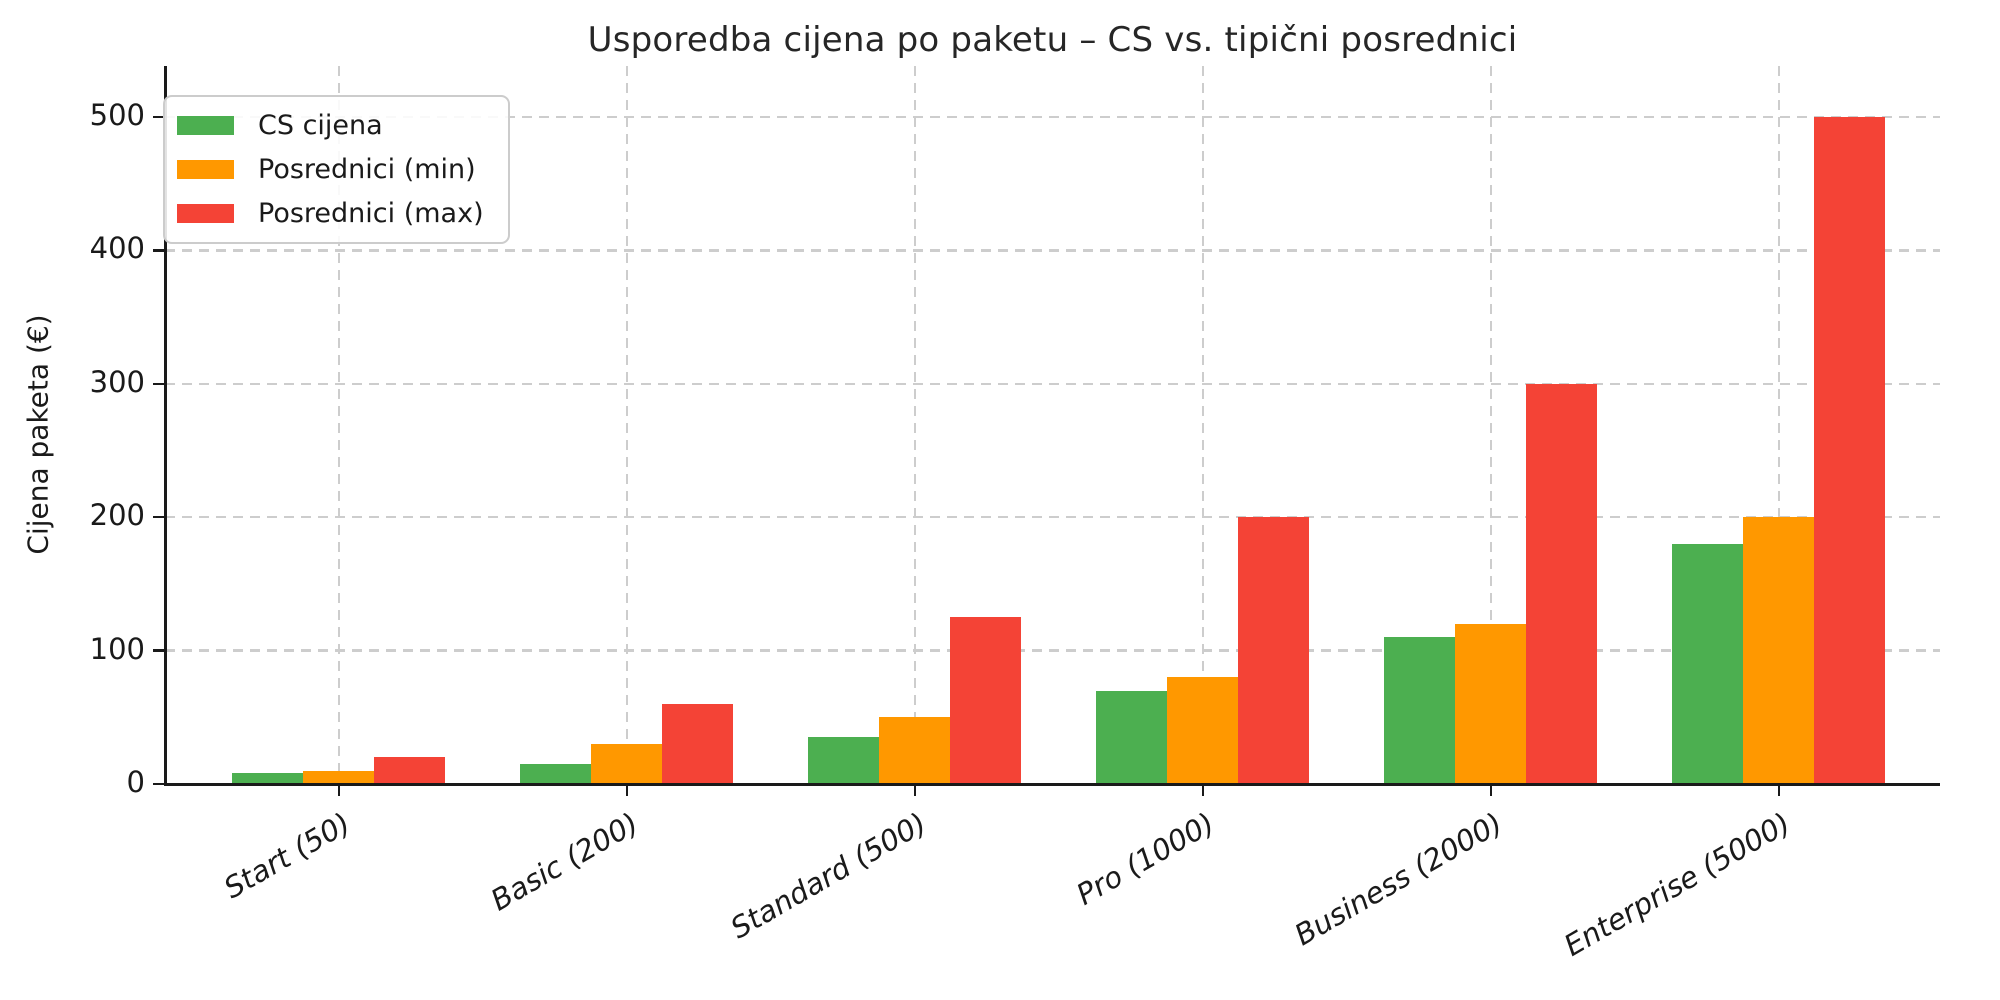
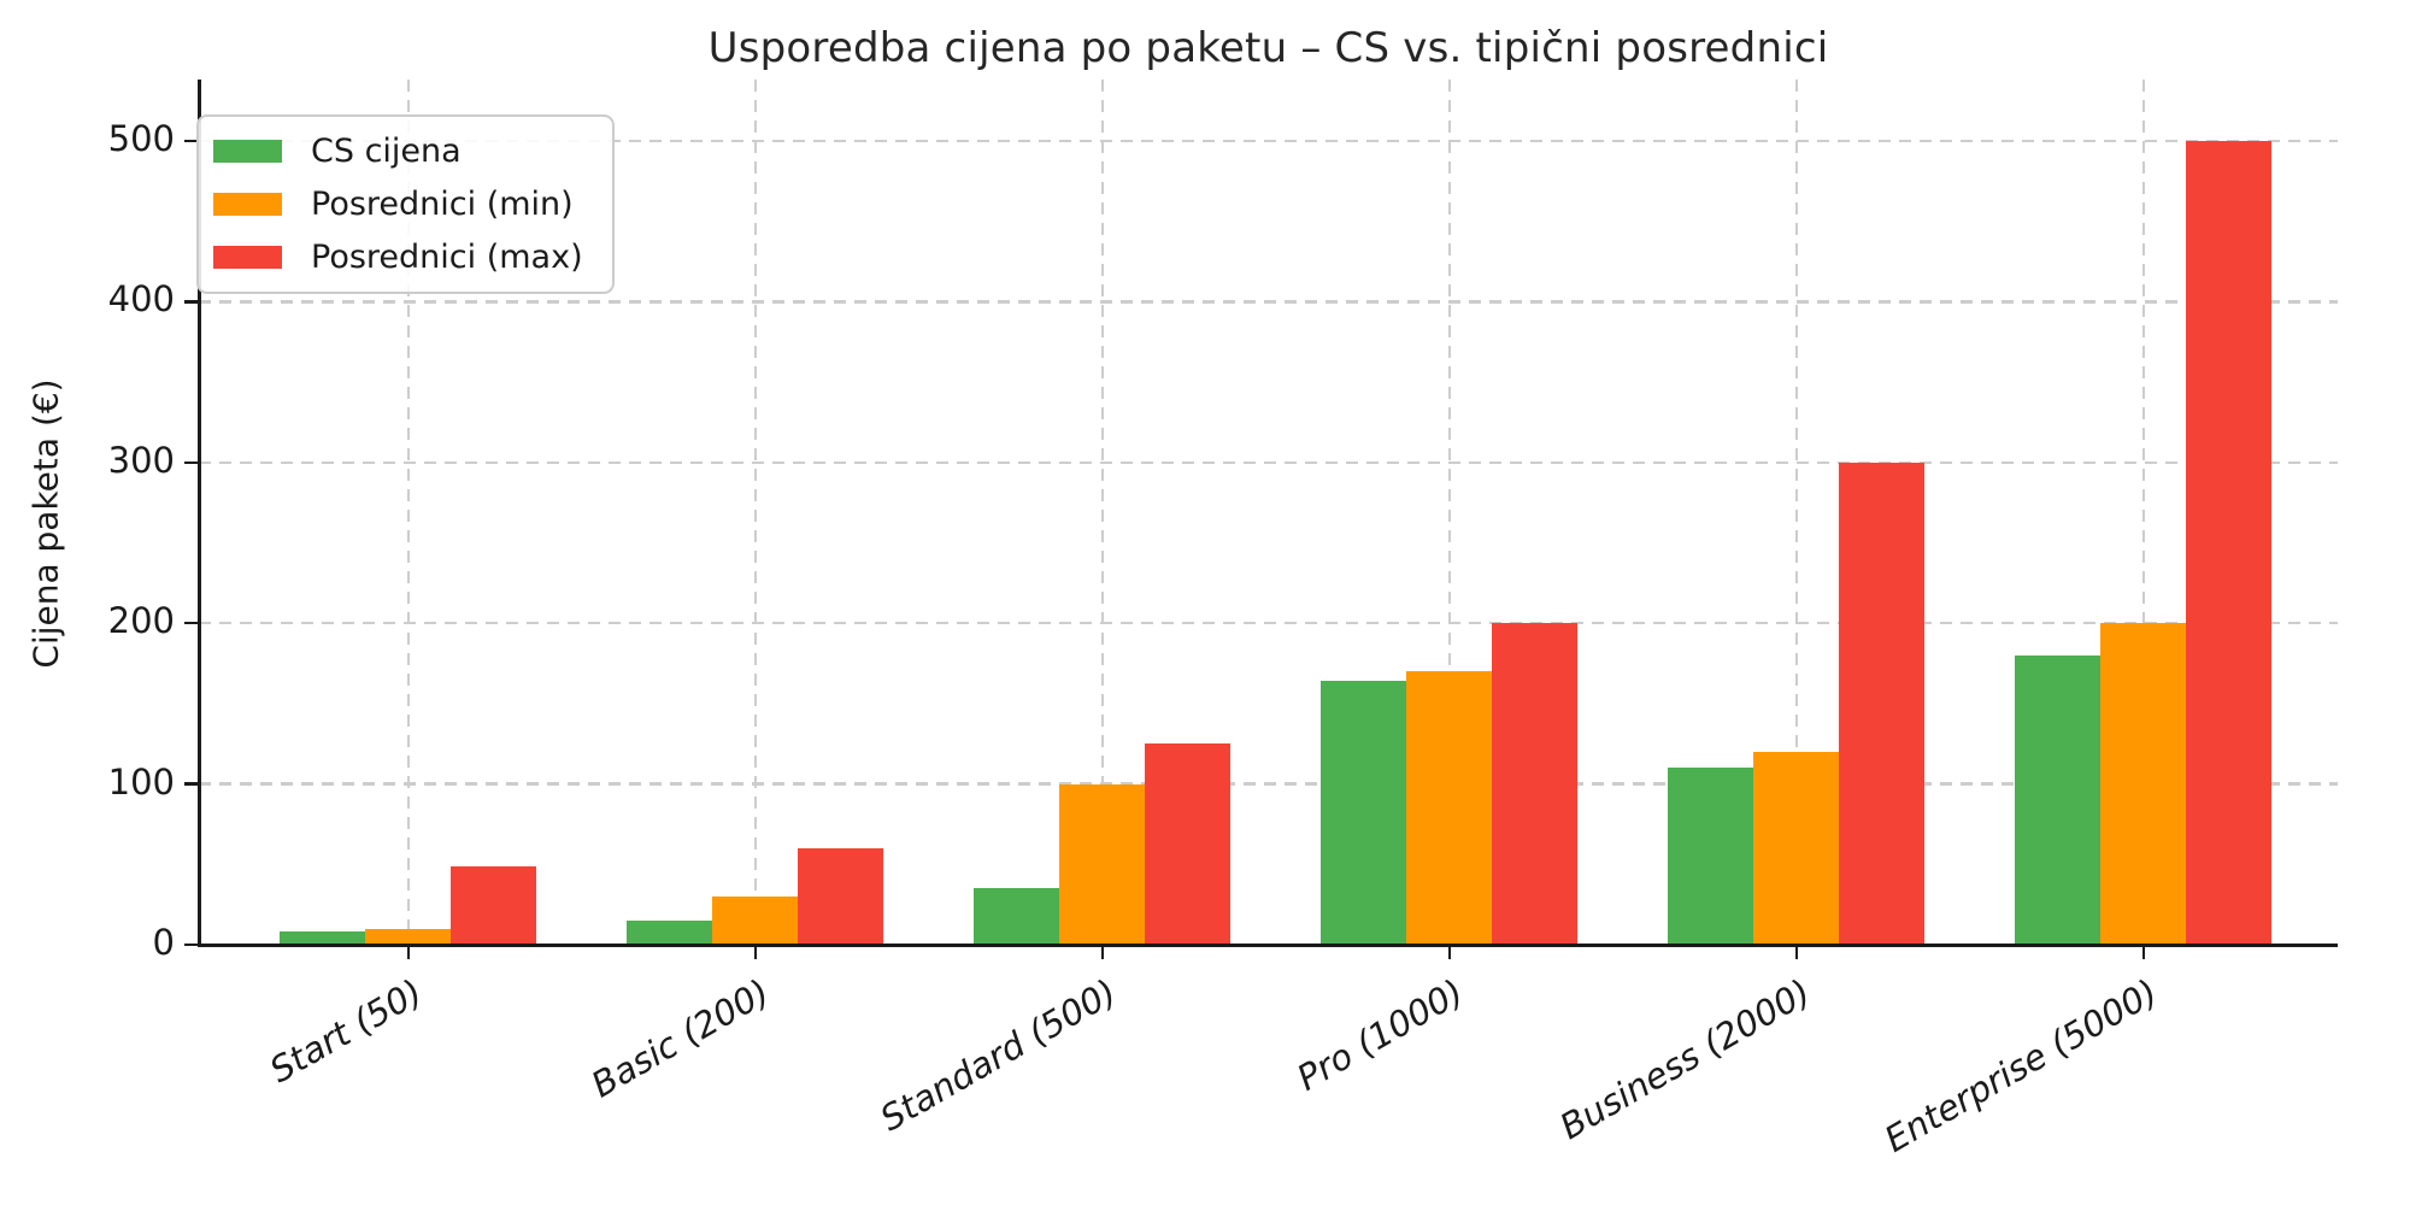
Posrednici (max)/Start (50): 20 -> 49
Posrednici (min)/Standard (500): 50 -> 100
CS cijena/Pro (1000): 70 -> 164
Posrednici (min)/Pro (1000): 80 -> 170
